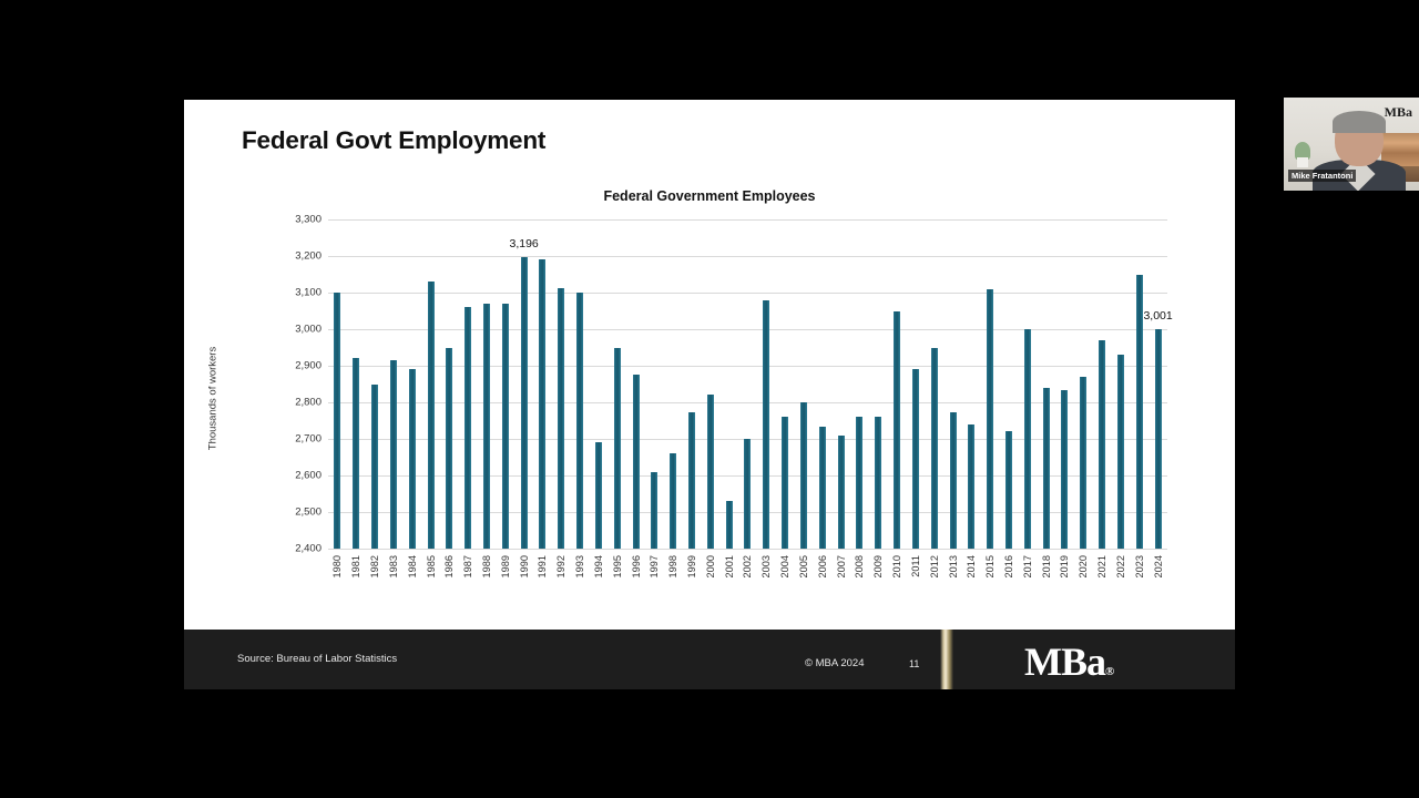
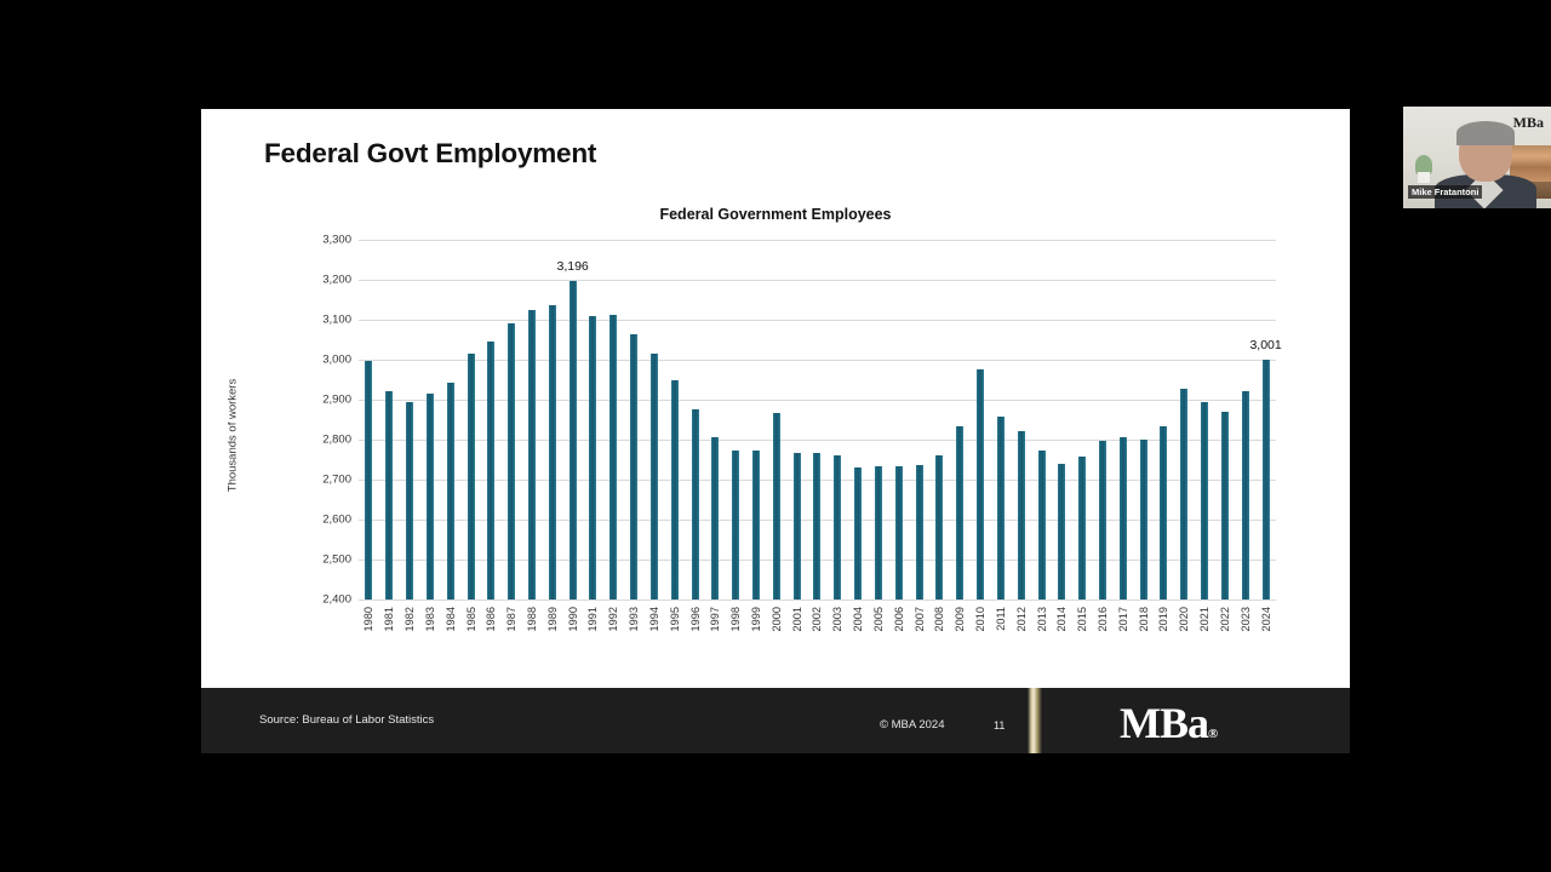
1980: 3100 -> 3000
1982: 2850 -> 2890
1984: 2890 -> 2940
1985: 3130 -> 3010
1986: 2950 -> 3040
1987: 3060 -> 3090
1988: 3070 -> 3120
1989: 3070 -> 3140
1991: 3190 -> 3110
1993: 3100 -> 3060
1994: 2690 -> 3010
1997: 2610 -> 2810
1998: 2660 -> 2770
2000: 2820 -> 2870
2001: 2530 -> 2770
2002: 2700 -> 2770
2003: 3080 -> 2760
2004: 2760 -> 2730
2005: 2800 -> 2730
2007: 2710 -> 2740
2009: 2760 -> 2830
2010: 3050 -> 2980
2011: 2890 -> 2860
2012: 2950 -> 2820
2015: 3110 -> 2760
2016: 2720 -> 2800
2017: 3000 -> 2800
2018: 2840 -> 2800
2020: 2870 -> 2930
2021: 2970 -> 2900
2022: 2930 -> 2870
2023: 3150 -> 2920
